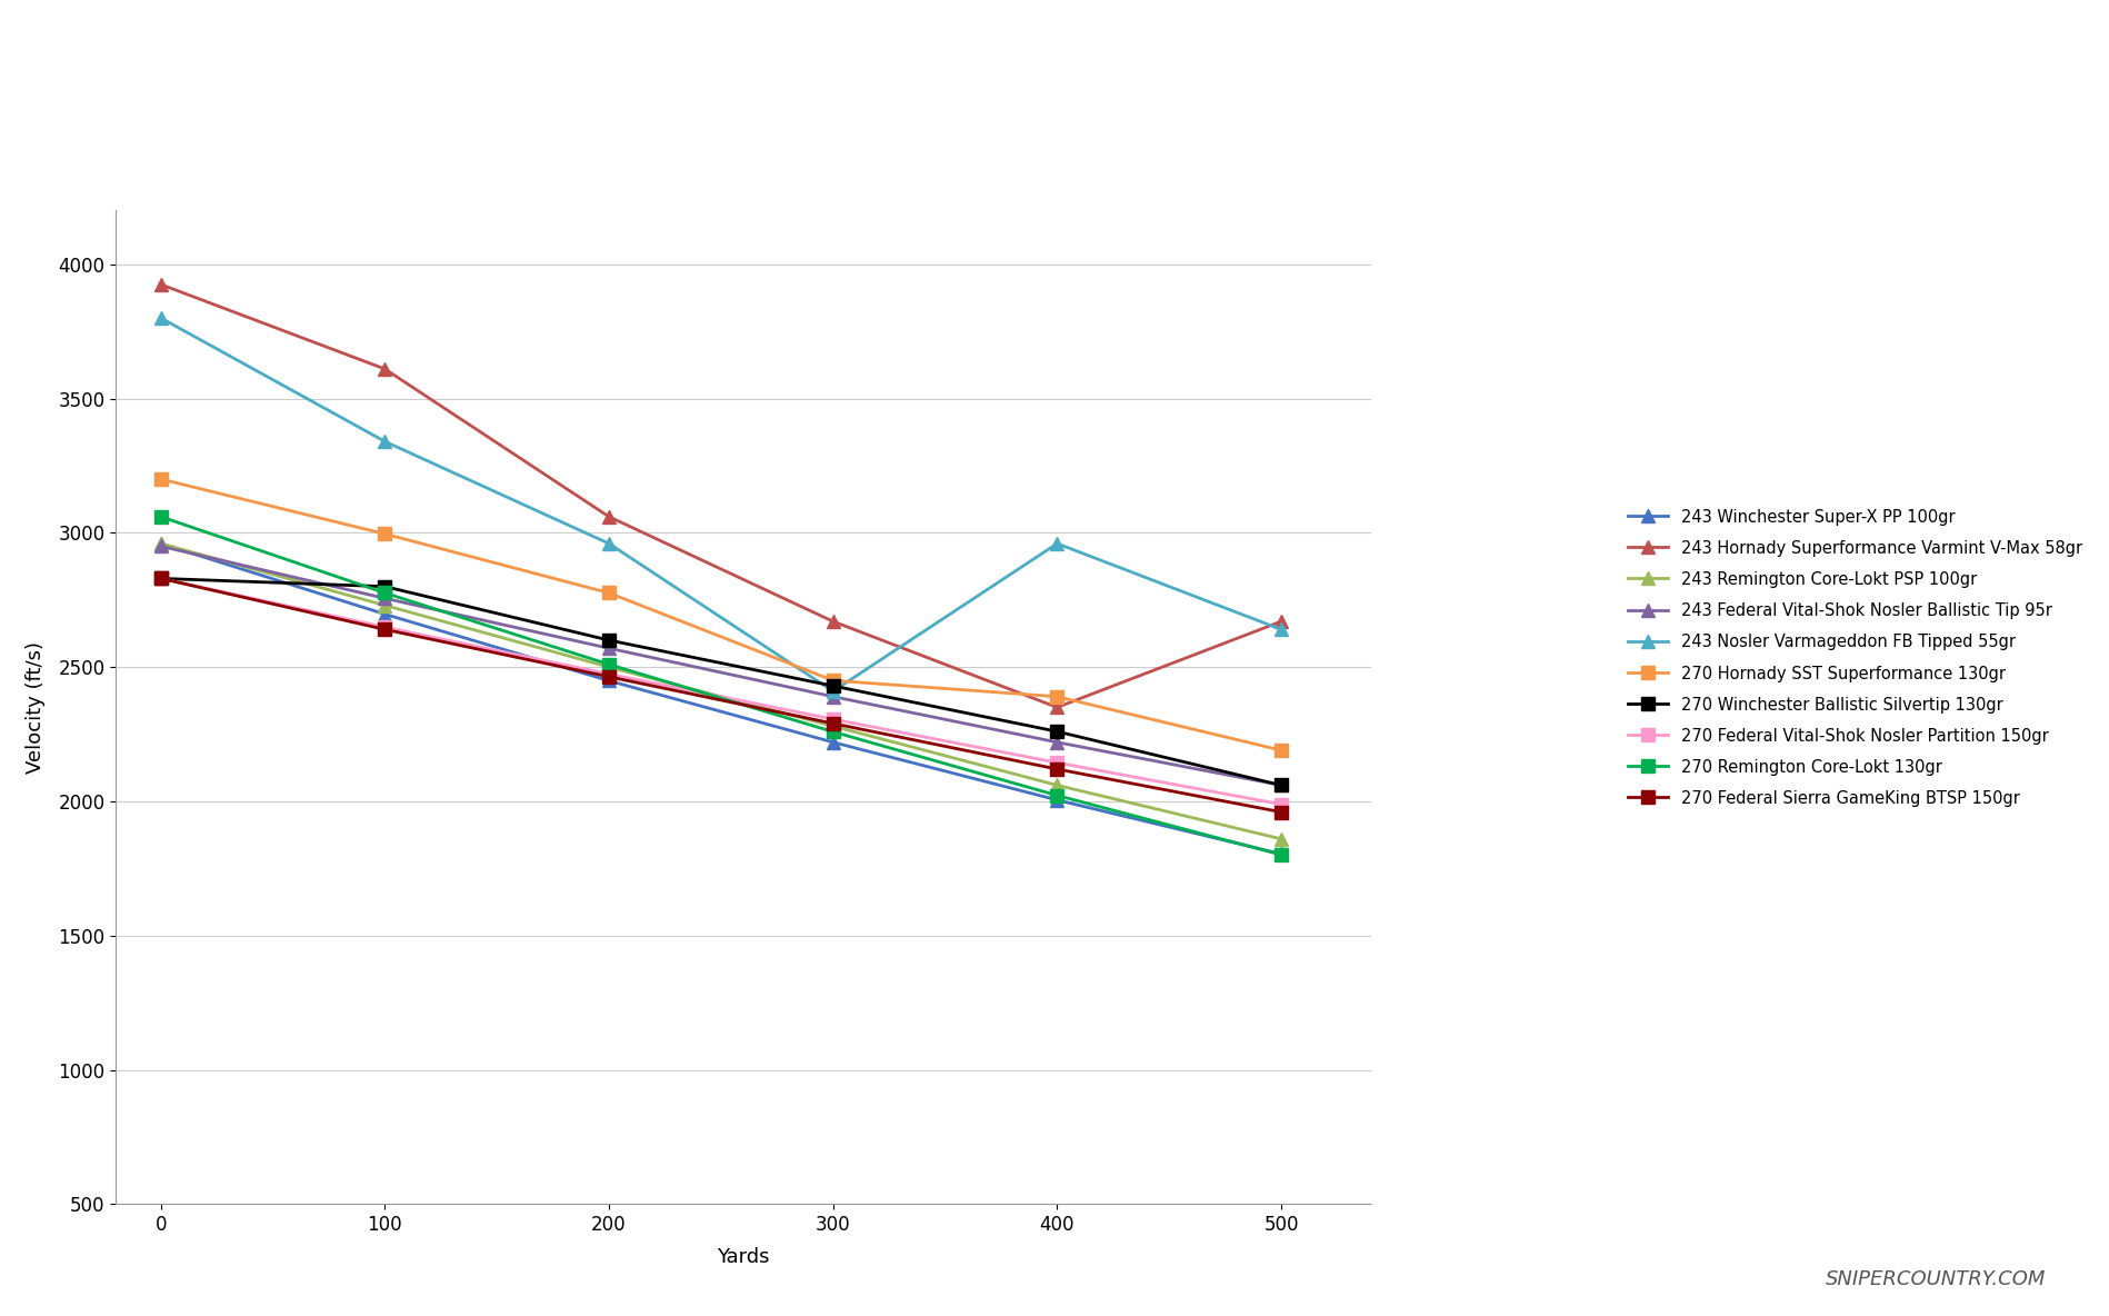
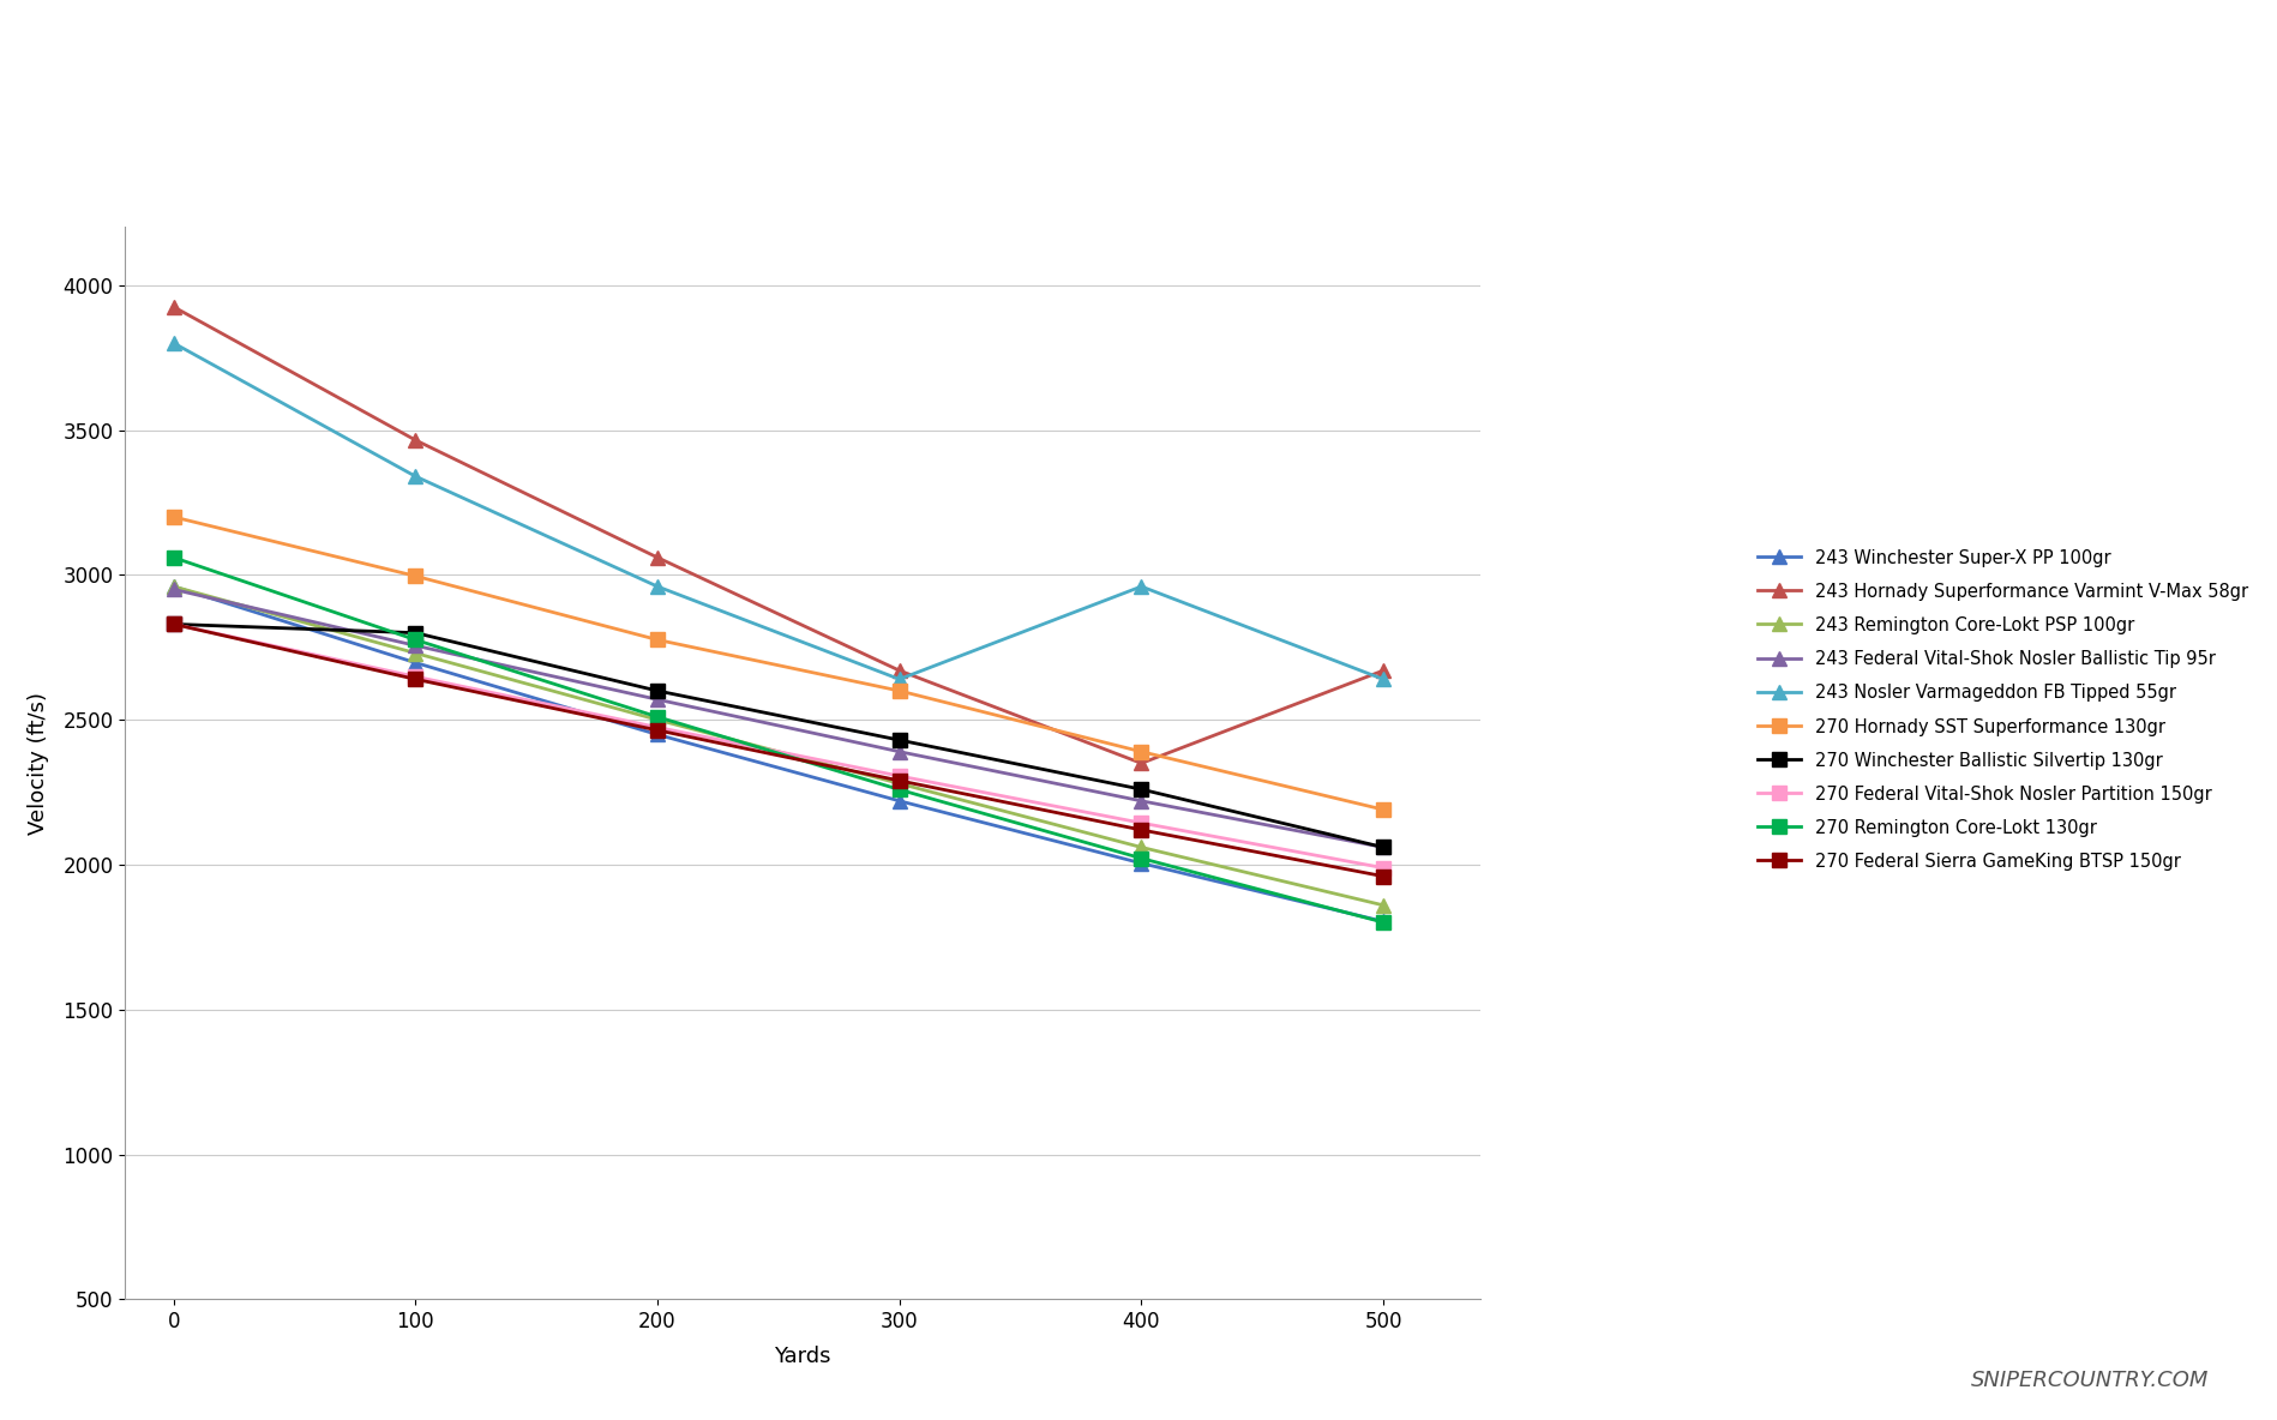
243 Hornady Superformance Varmint V-Max 58gr/100: 3610 -> 3465
243 Nosler Varmageddon FB Tipped 55gr/300: 2410 -> 2640
270 Hornady SST Superformance 130gr/300: 2450 -> 2600
